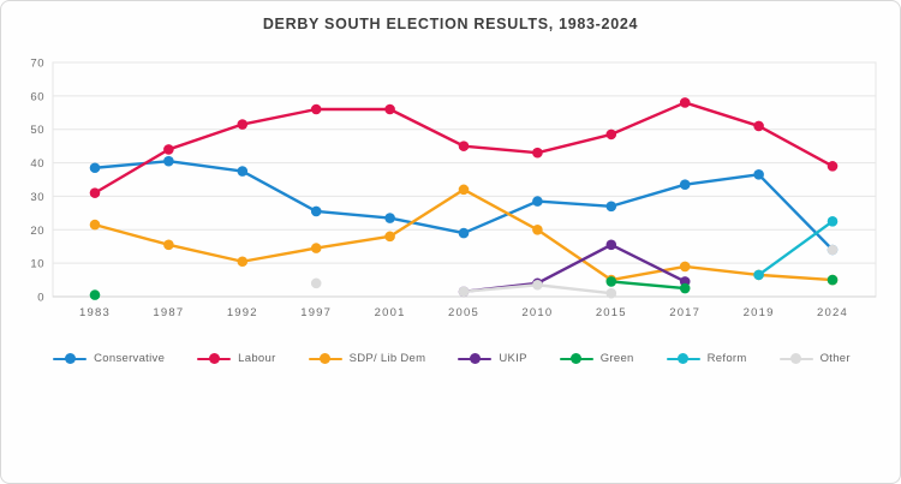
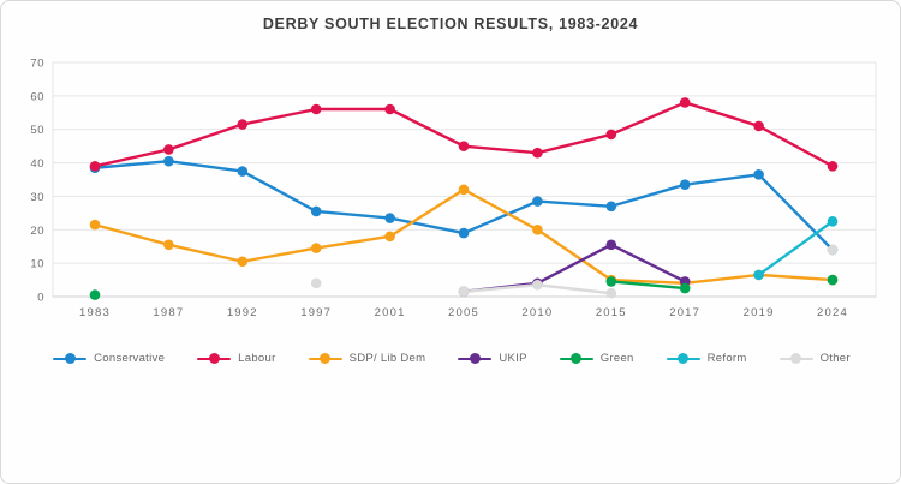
Labour/1983: 31 -> 39
SDP/ Lib Dem/2017: 9 -> 4
